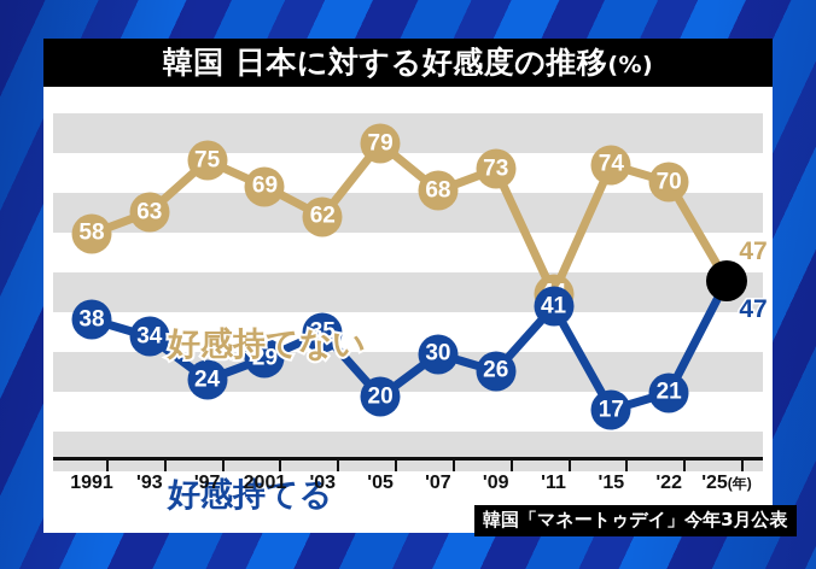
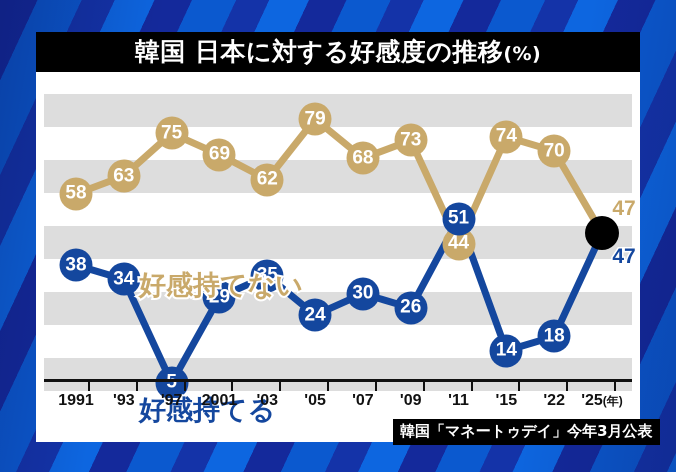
好感持てる/'97: 24 -> 5
好感持てる/'05: 20 -> 24
好感持てる/'11: 41 -> 51
好感持てる/'15: 17 -> 14
好感持てる/'22: 21 -> 18
